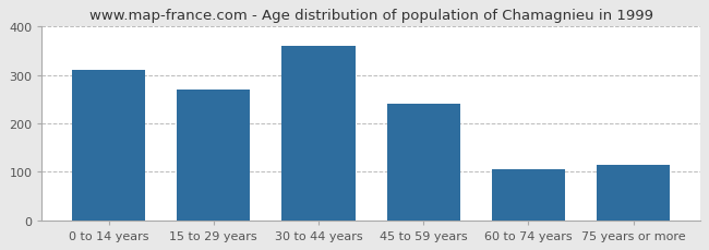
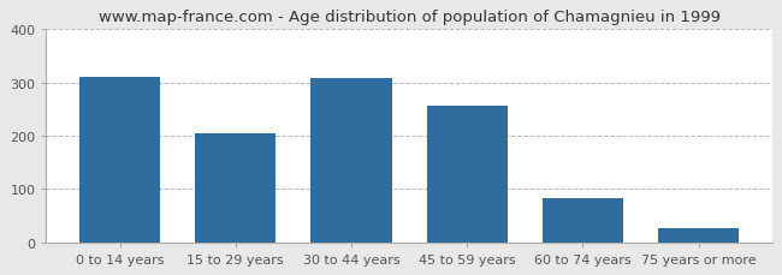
15 to 29 years: 270 -> 204
30 to 44 years: 360 -> 308
45 to 59 years: 240 -> 257
60 to 74 years: 105 -> 83
75 years or more: 115 -> 27
